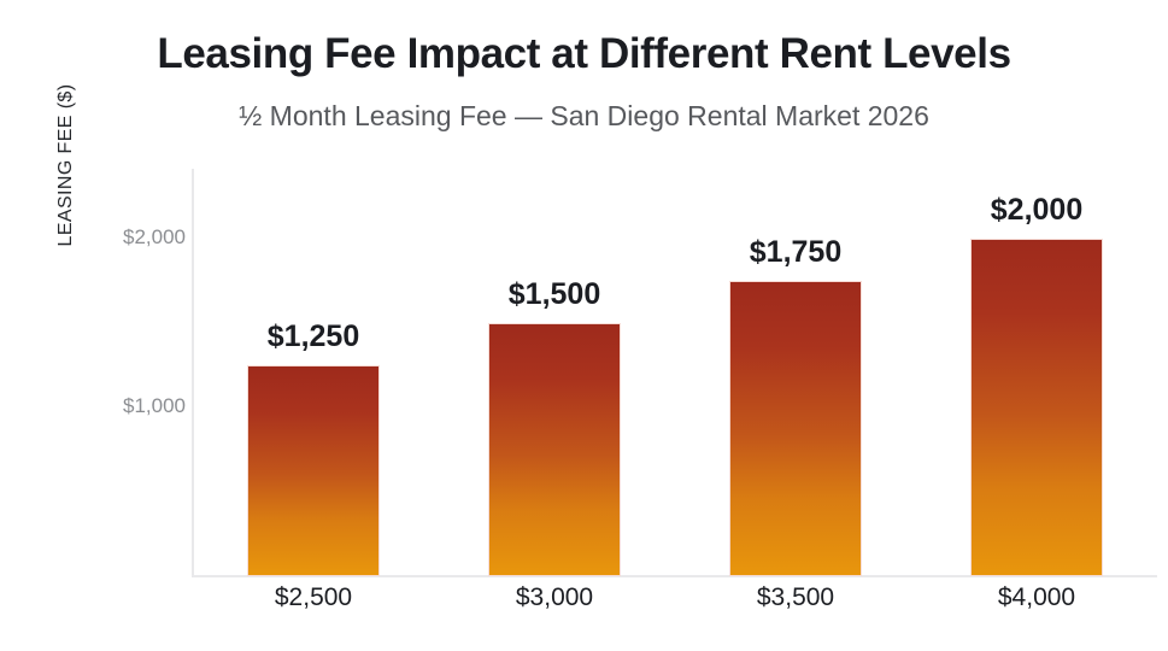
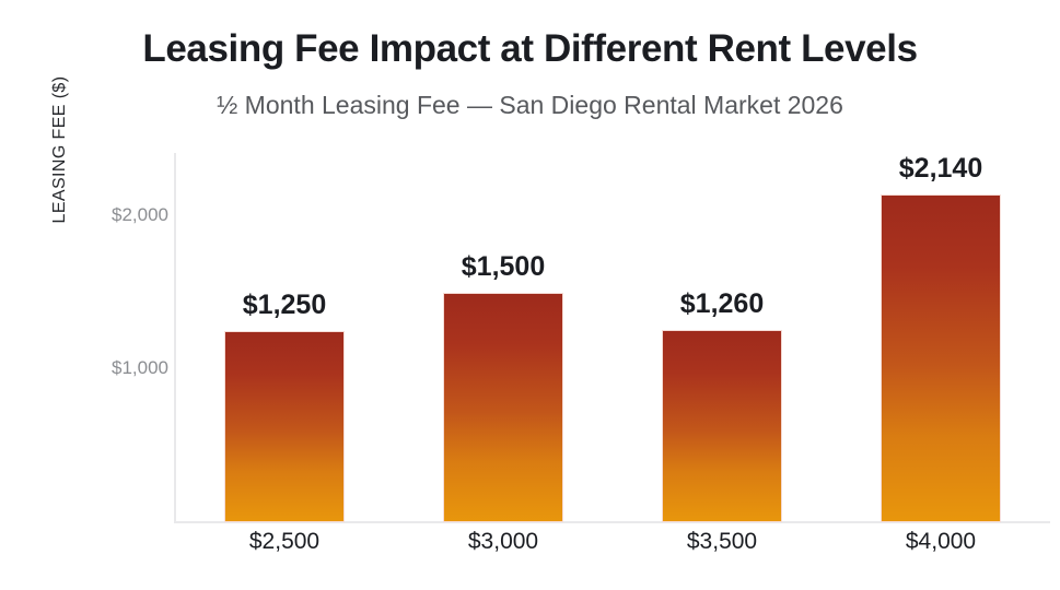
$3,500: $1,750 -> $1,260
$4,000: $2,000 -> $2,140
